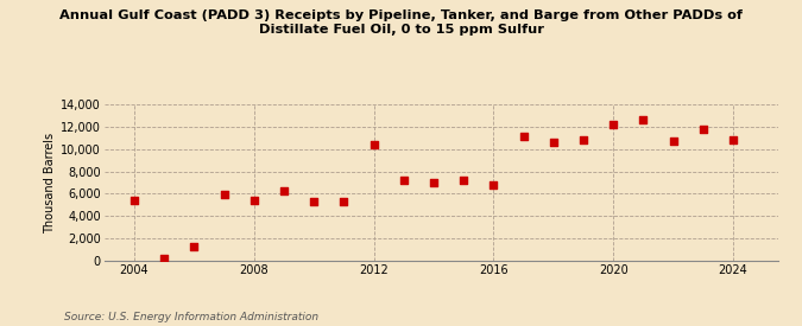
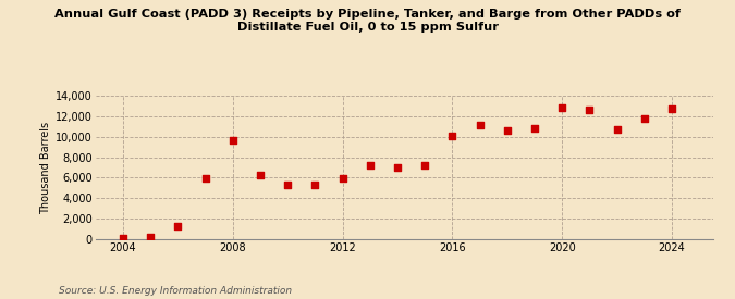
2004: 5,400 -> 100
2008: 5,400 -> 9,700
2012: 10,400 -> 5,900
2016: 6,800 -> 10,100
2020: 12,200 -> 12,800
2024: 10,800 -> 12,700
